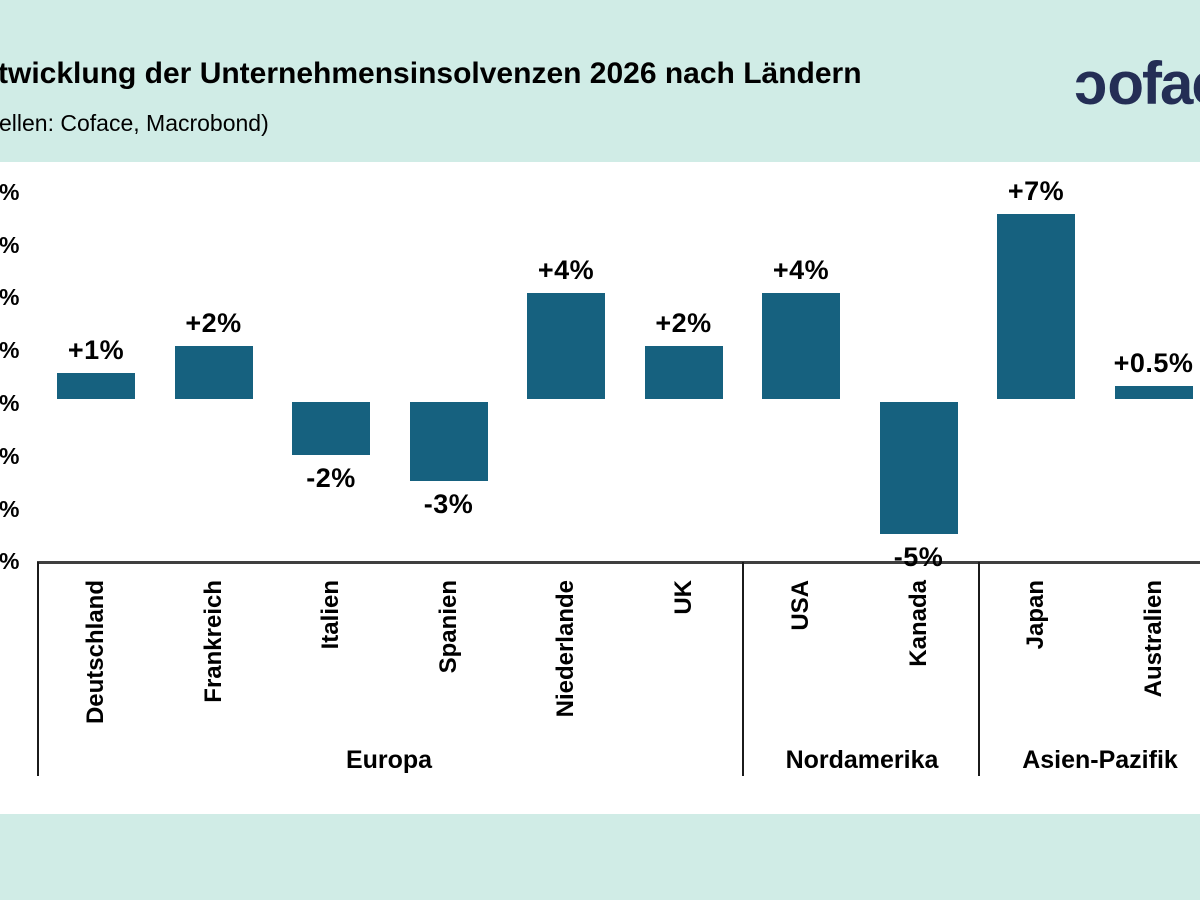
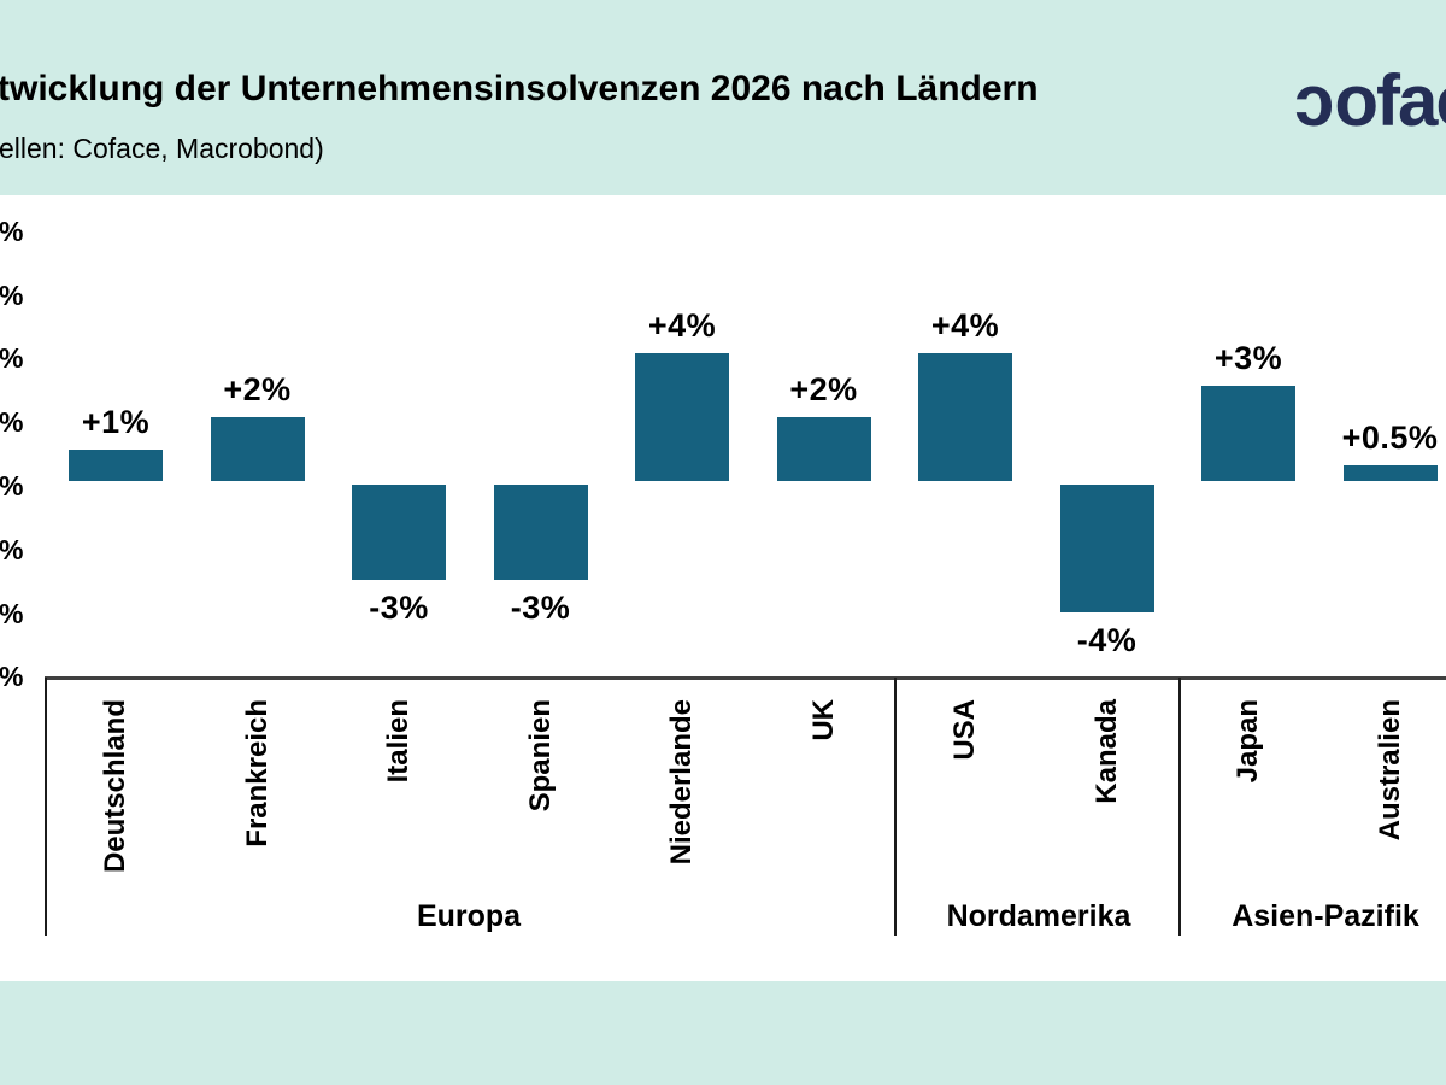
Italien: -2% -> -3%
Kanada: -5% -> -4%
Japan: +7% -> +3%
